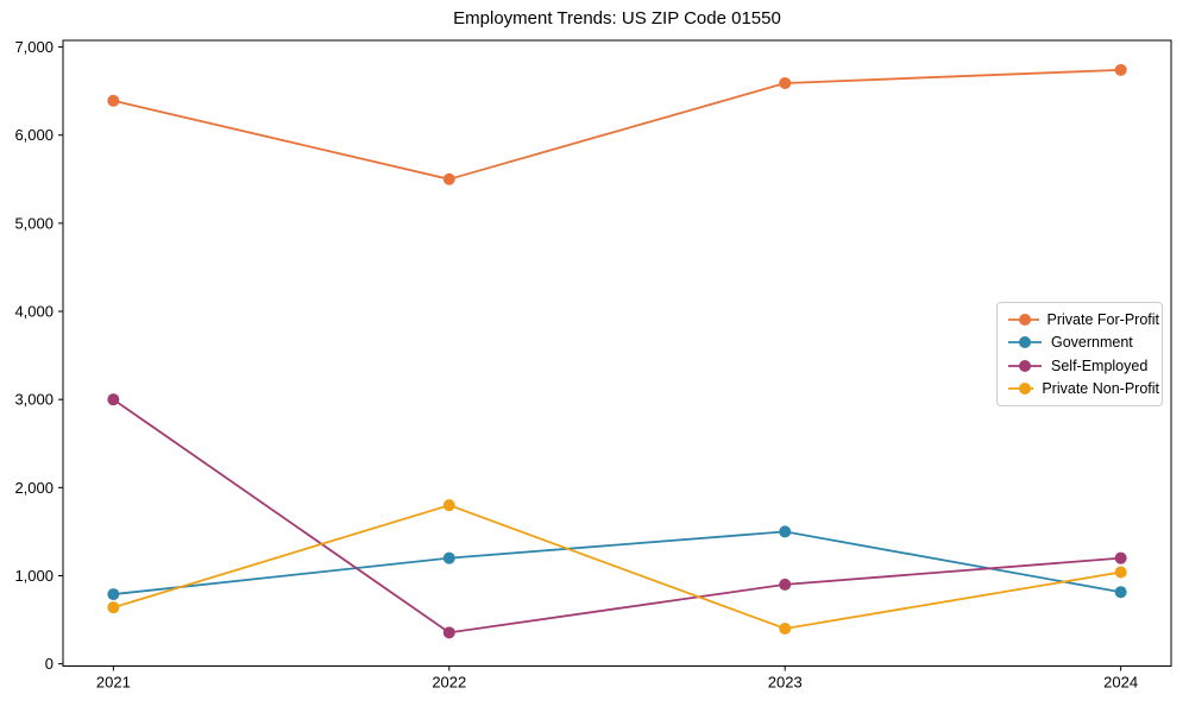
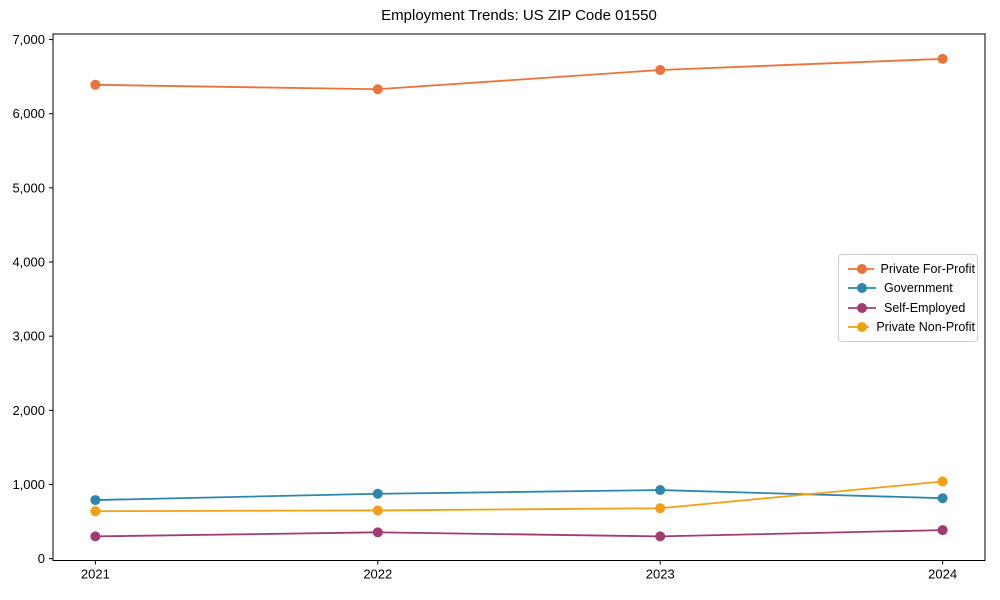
Self-Employed/2021: 3000 -> 300
Private For-Profit/2022: 5500 -> 6300
Government/2022: 1200 -> 900
Private Non-Profit/2022: 1800 -> 600
Government/2023: 1500 -> 900
Self-Employed/2023: 900 -> 300
Private Non-Profit/2023: 400 -> 700
Self-Employed/2024: 1200 -> 400
